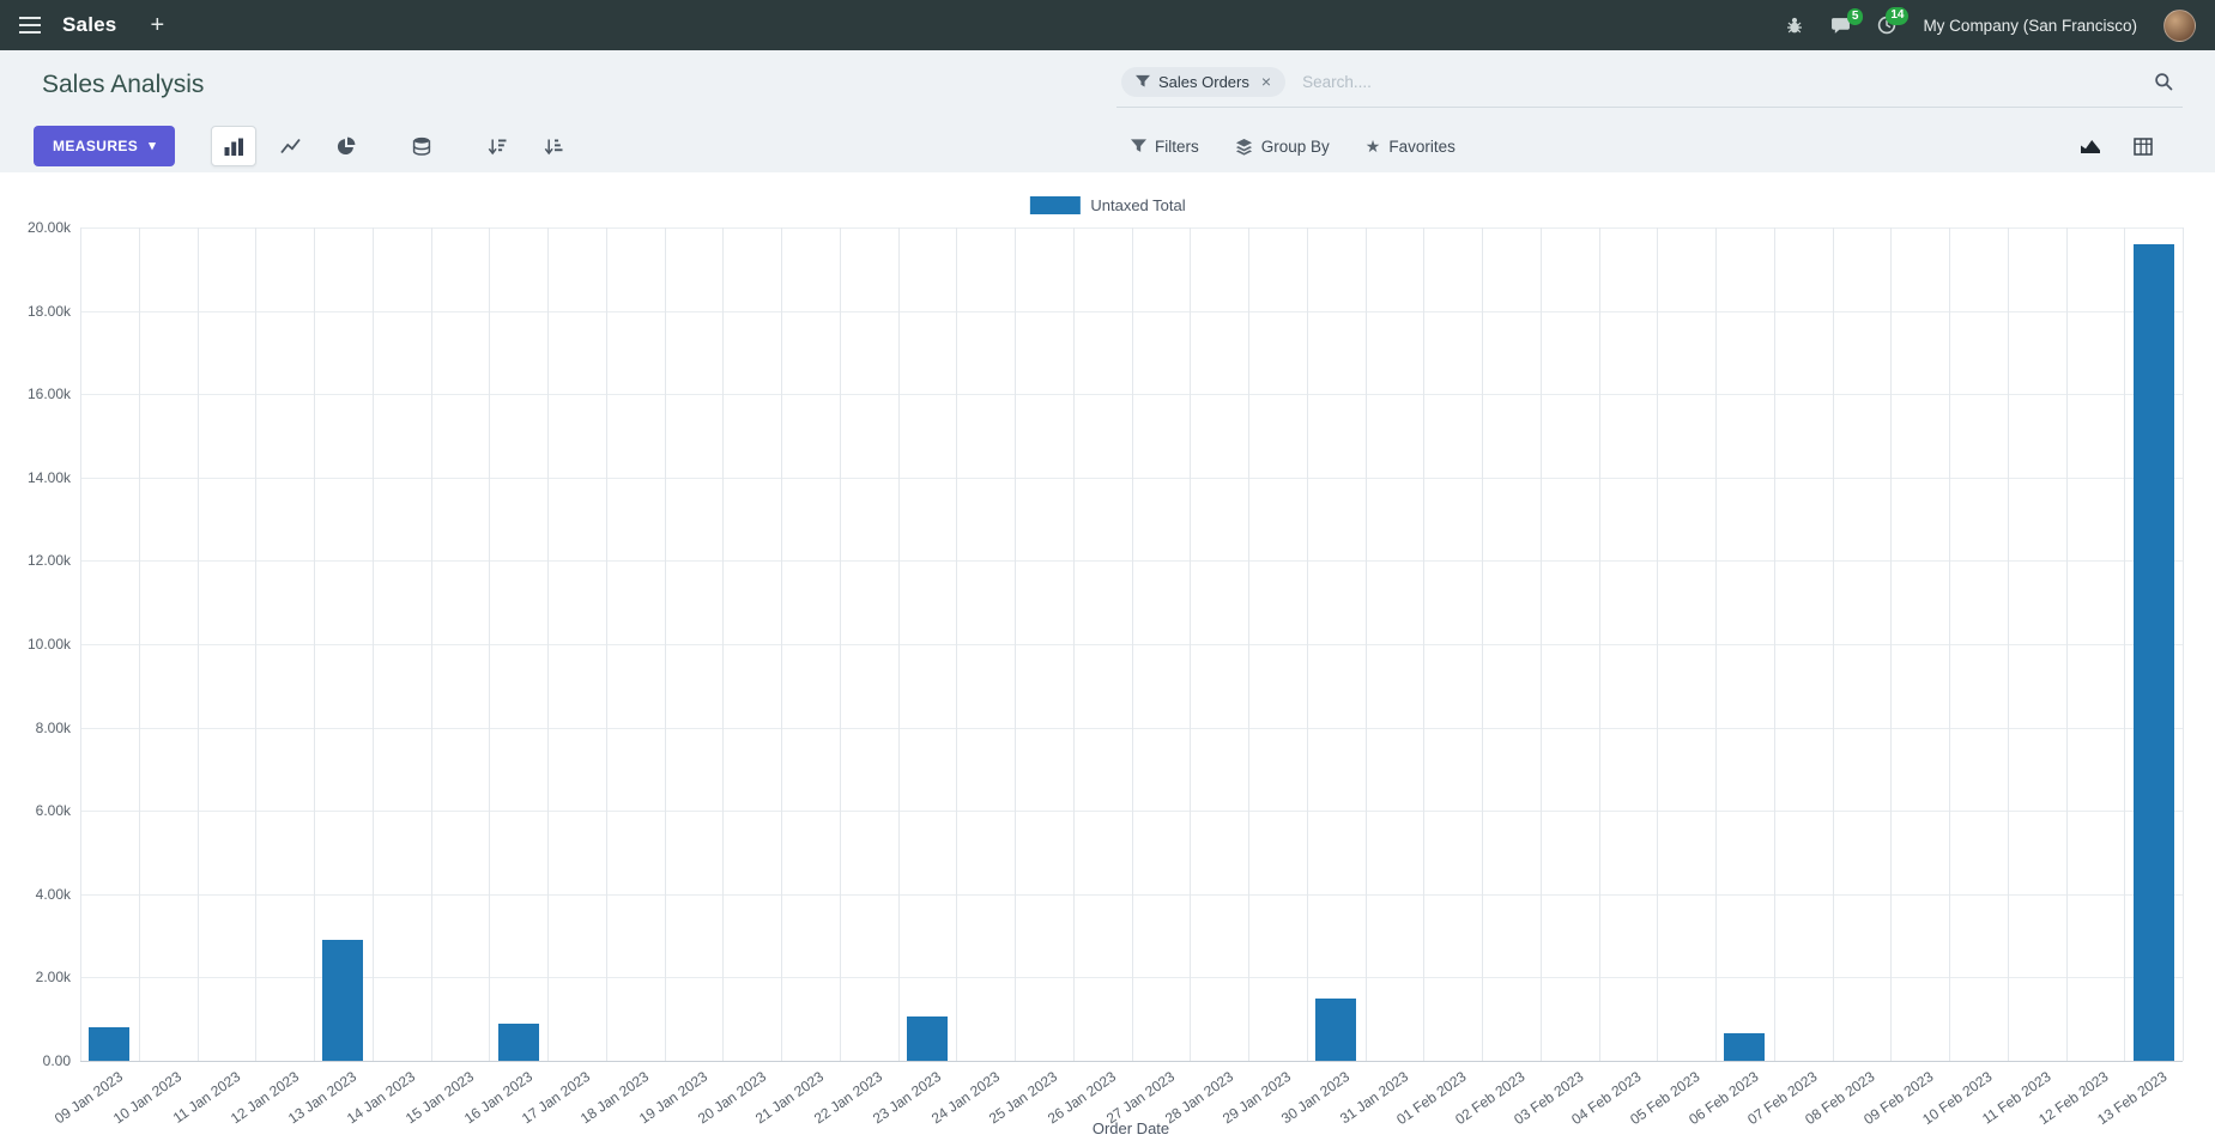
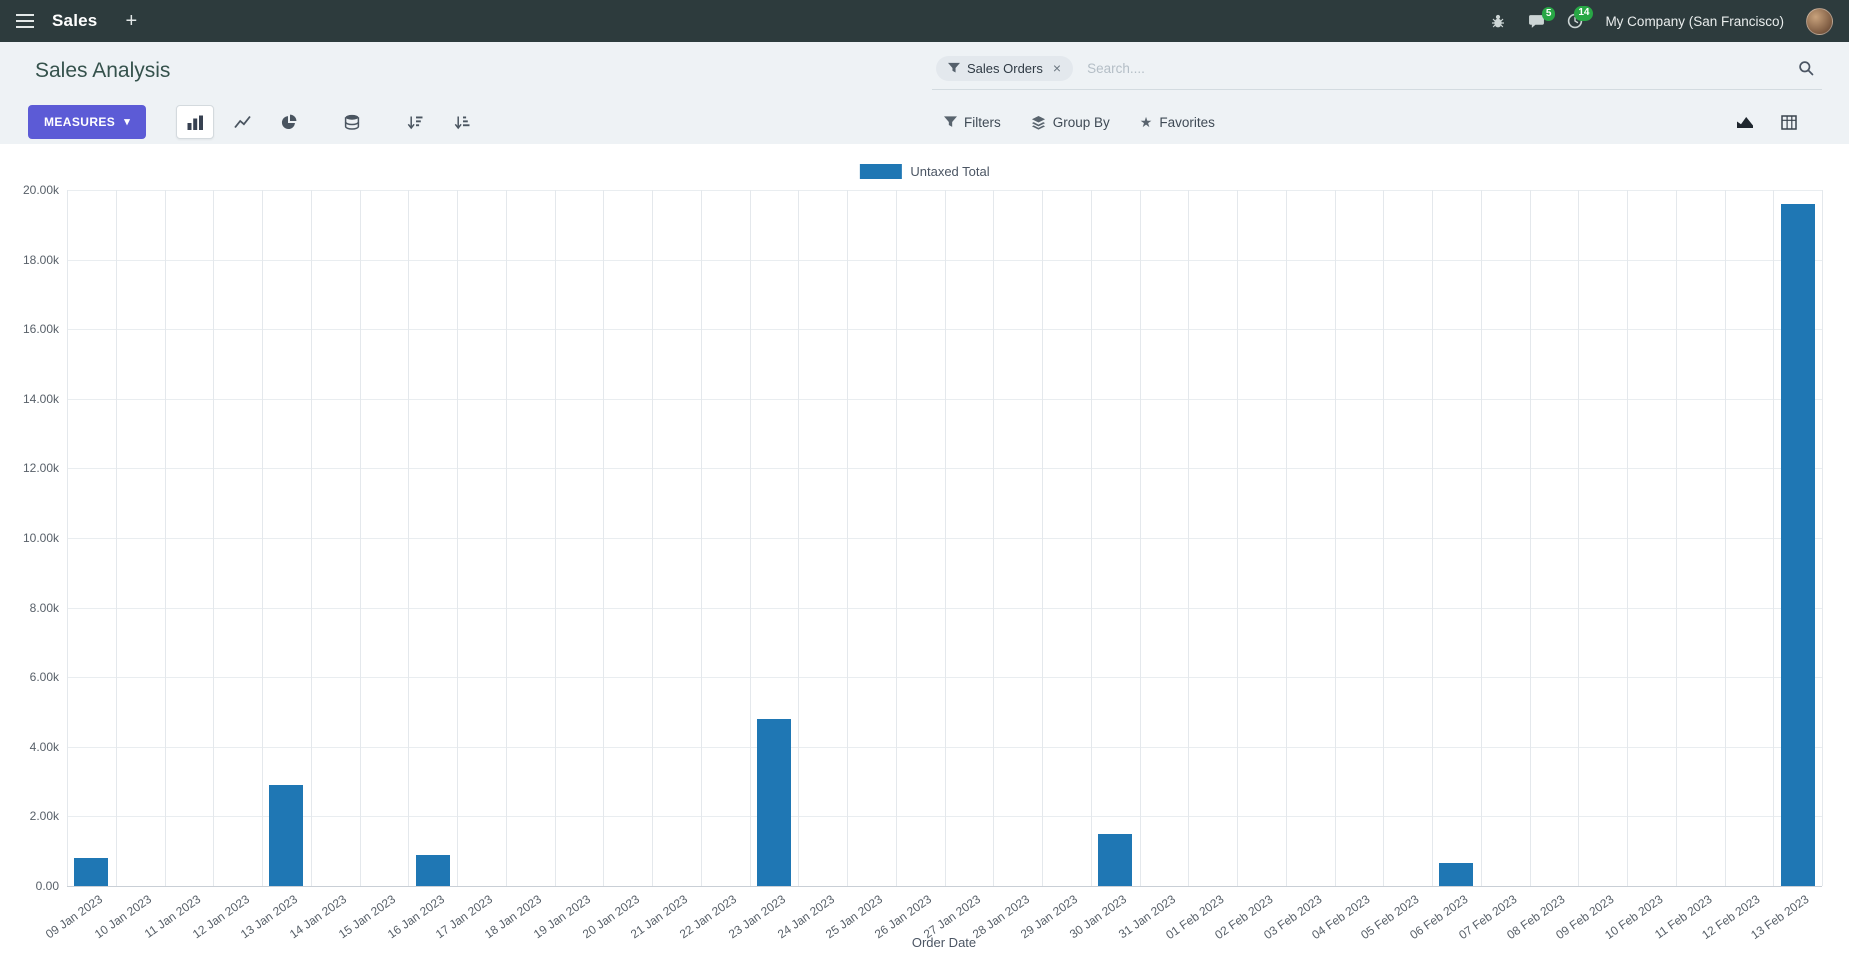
23 Jan 2023: 1.0k -> 4.8k
